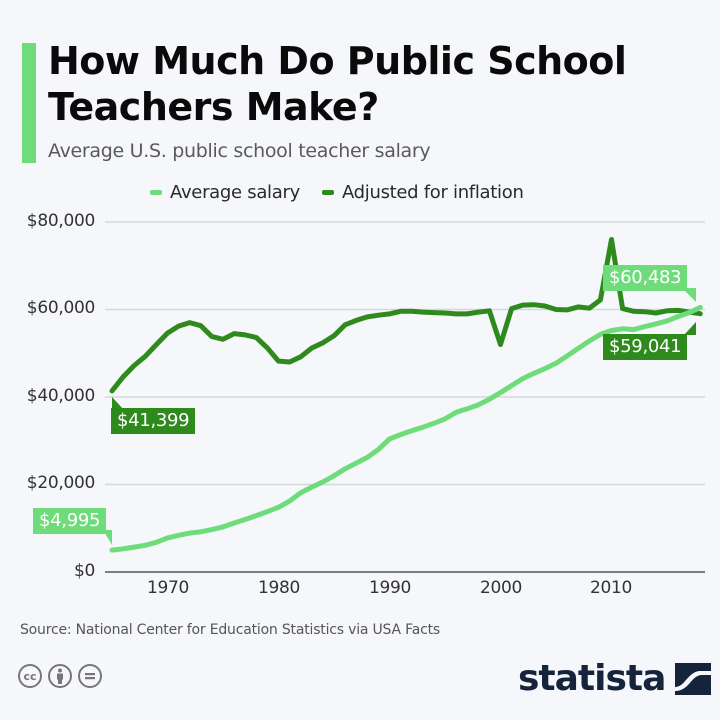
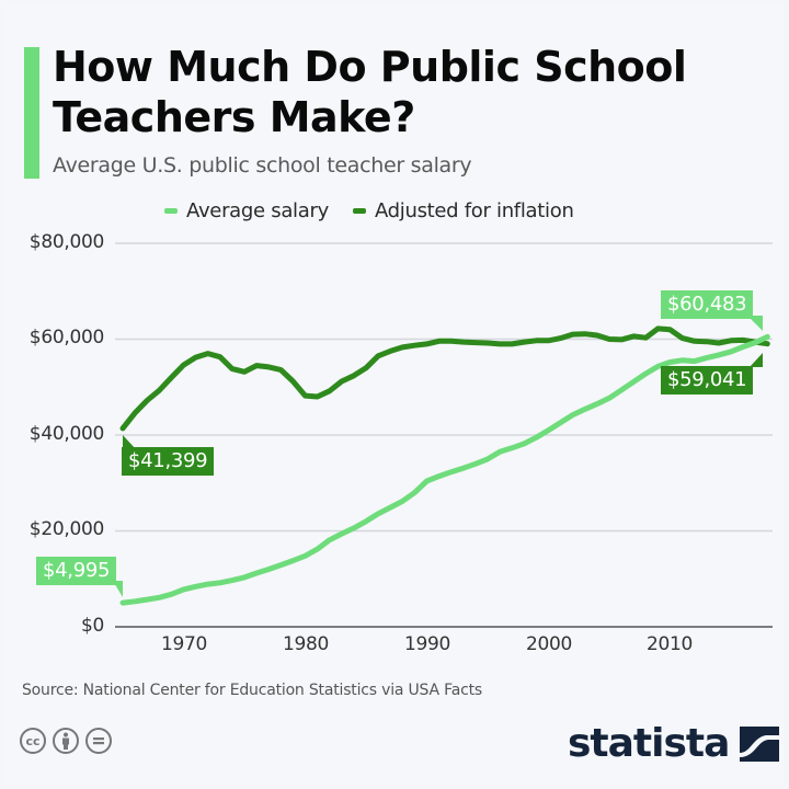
Adjusted for inflation/2000: $52000 -> $60000
Adjusted for inflation/2010: $76000 -> $62000
